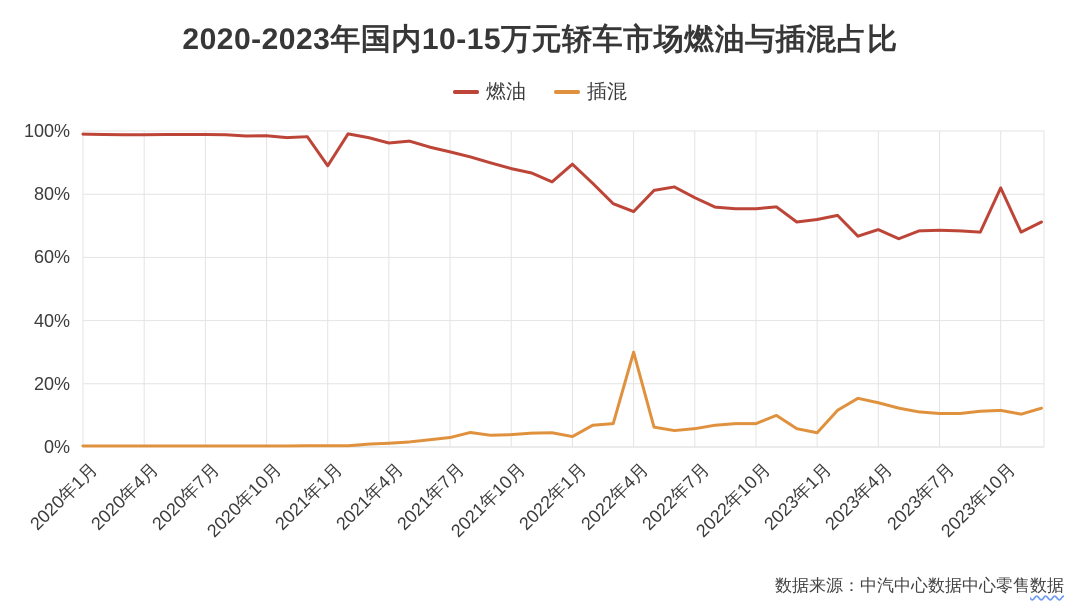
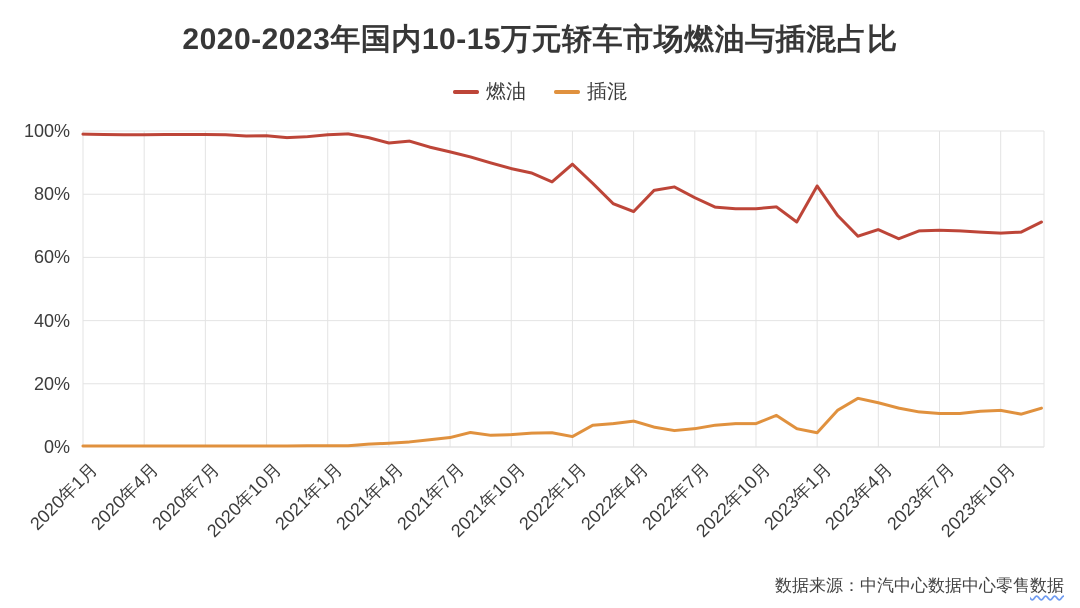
燃油/2021年1月: 89% -> 99%
插混/2022年4月: 30% -> 8%
燃油/2023年1月: 72% -> 83%
燃油/2023年10月: 82% -> 68%
